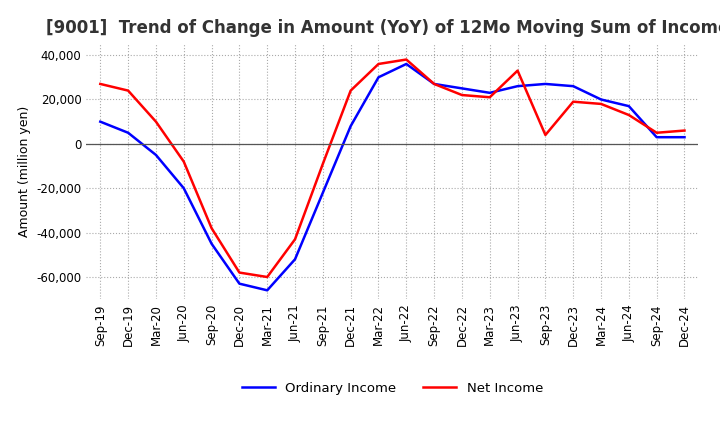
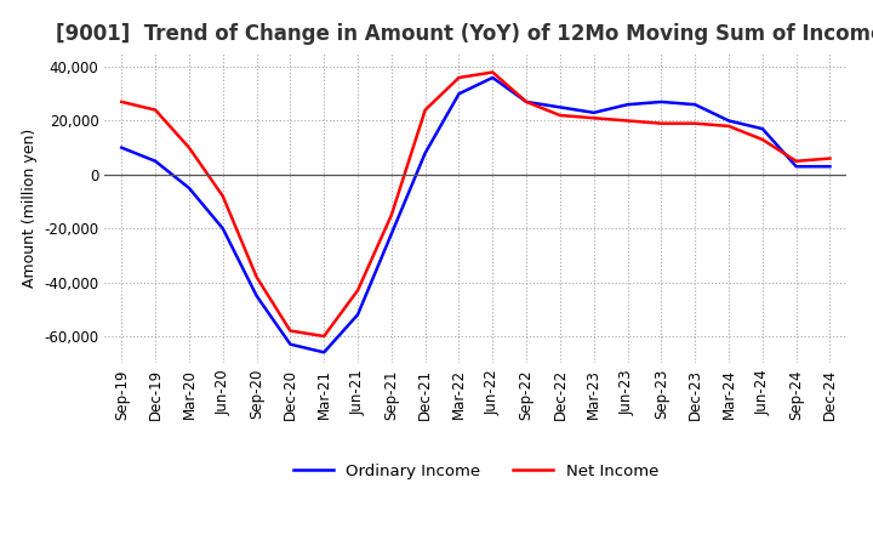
Net Income/Sep-21: -9,000 -> -15,000
Net Income/Jun-23: 33,000 -> 20,000
Net Income/Sep-23: 4,000 -> 19,000
